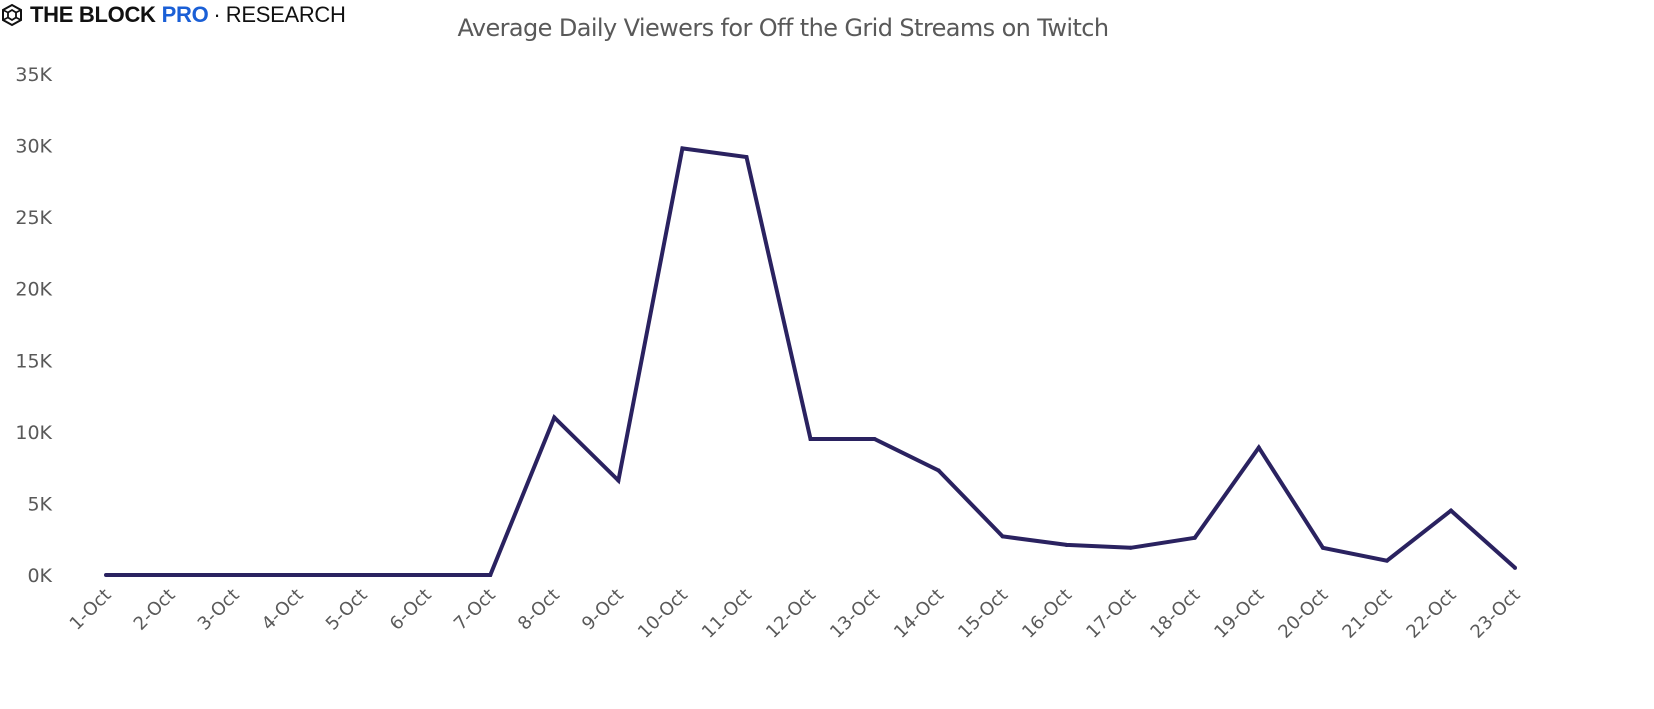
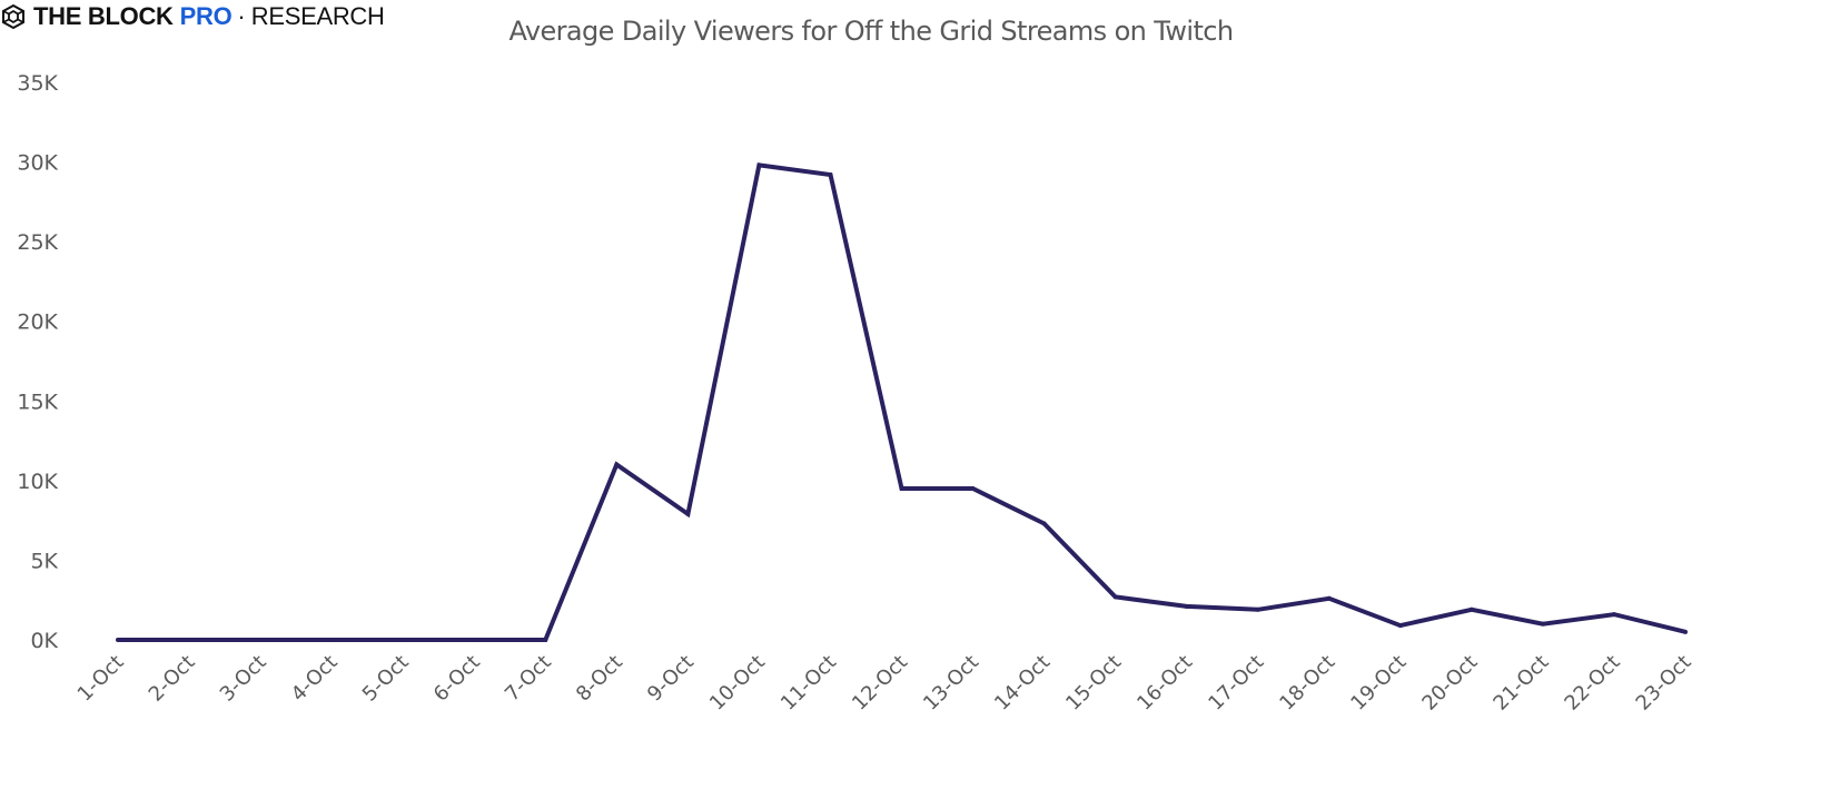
9-Oct: 6.6K -> 7.9K
19-Oct: 8.9K -> 0.9K
22-Oct: 4.5K -> 1.6K
